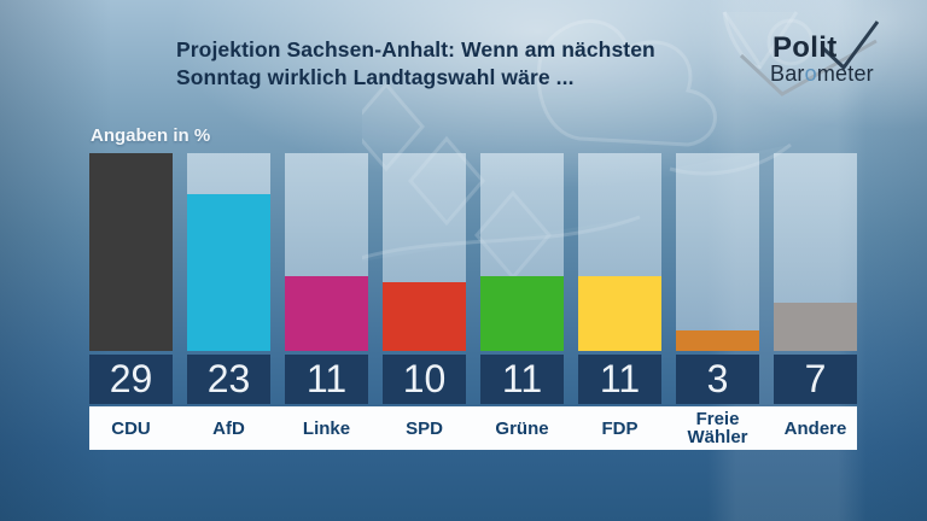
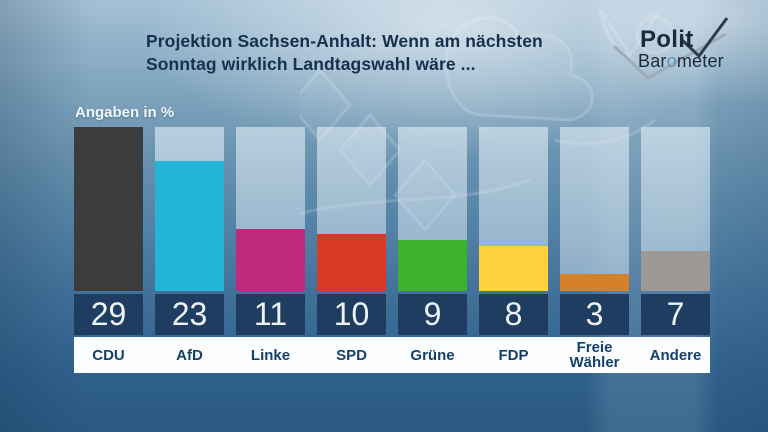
Grüne: 11 -> 9
FDP: 11 -> 8
